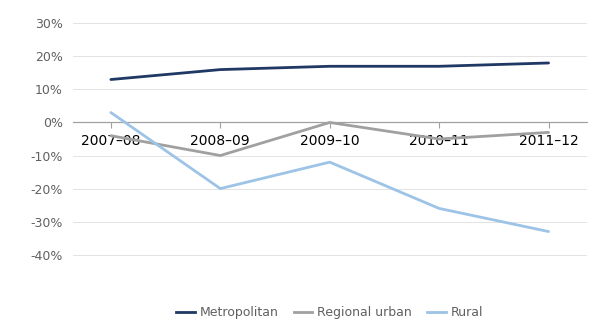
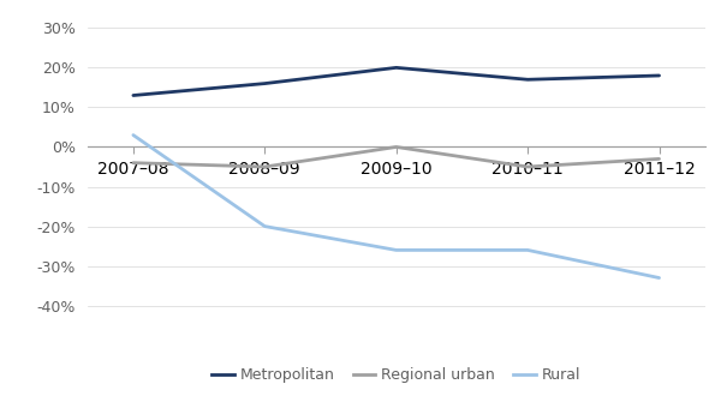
Regional urban/2008–09: -10% -> -5%
Metropolitan/2009–10: 17% -> 20%
Rural/2009–10: -12% -> -26%
